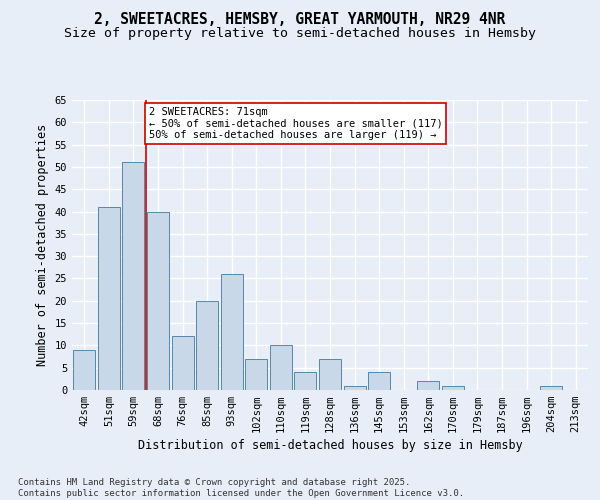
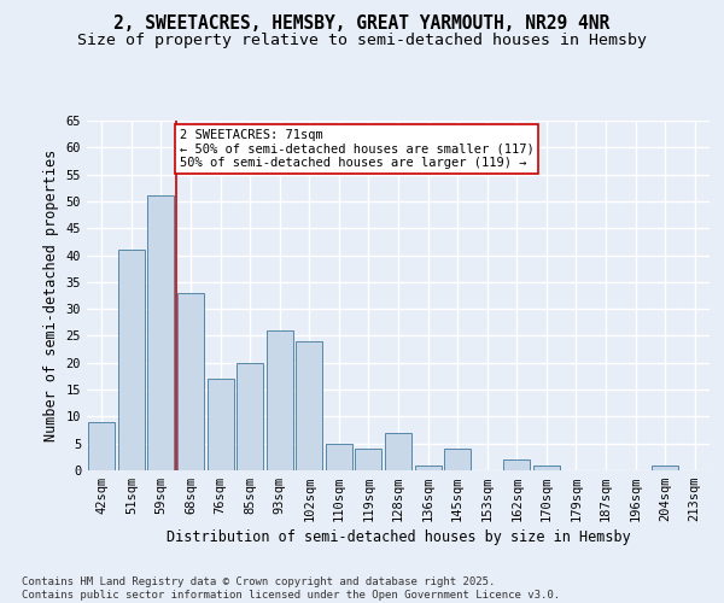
68sqm: 40 -> 33
76sqm: 12 -> 17
102sqm: 7 -> 24
110sqm: 10 -> 5
